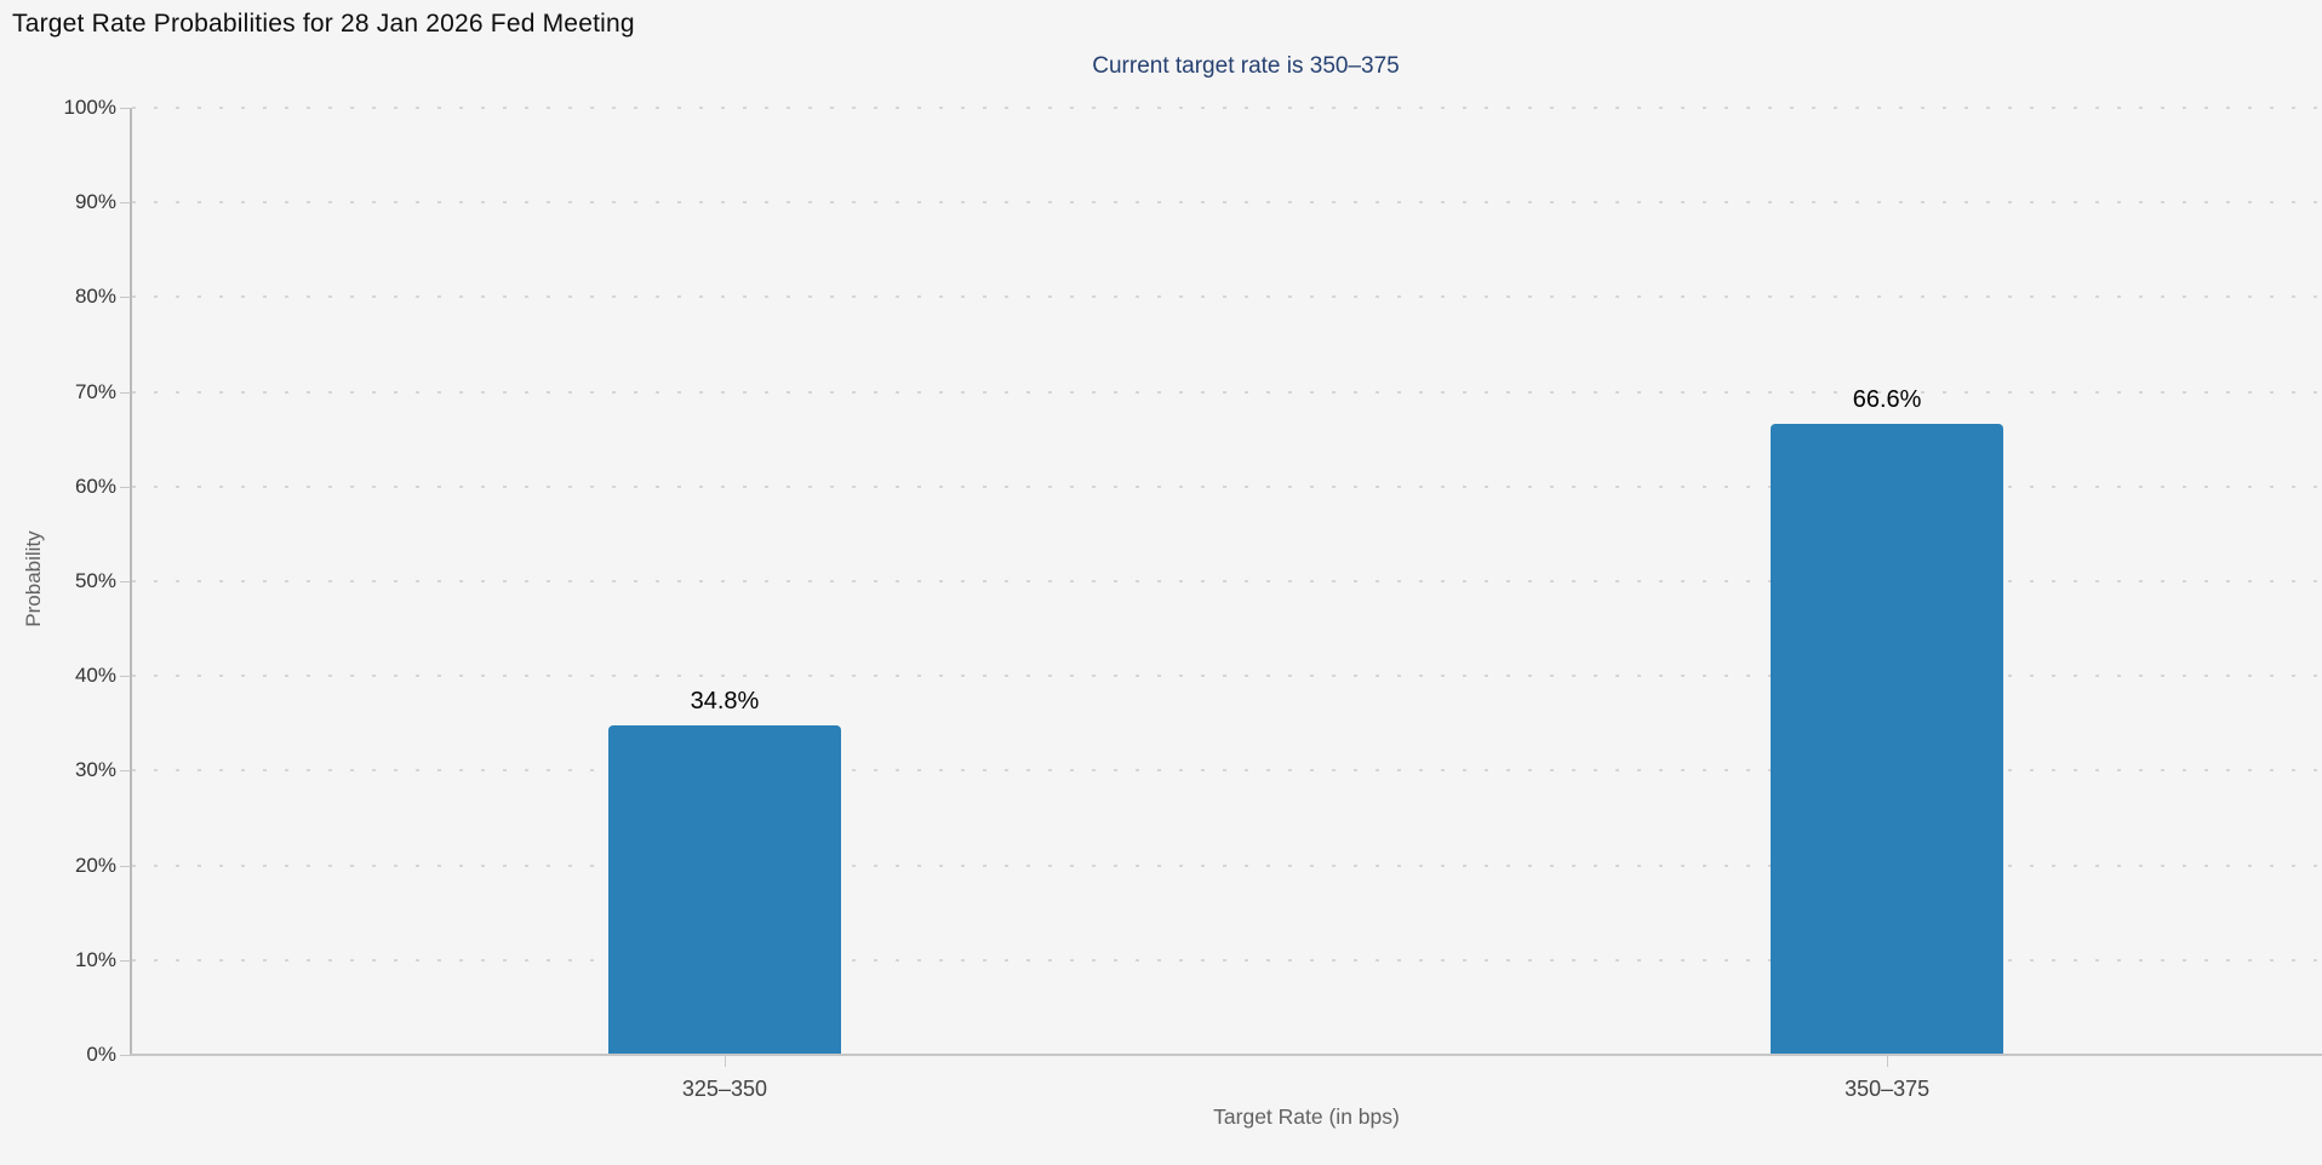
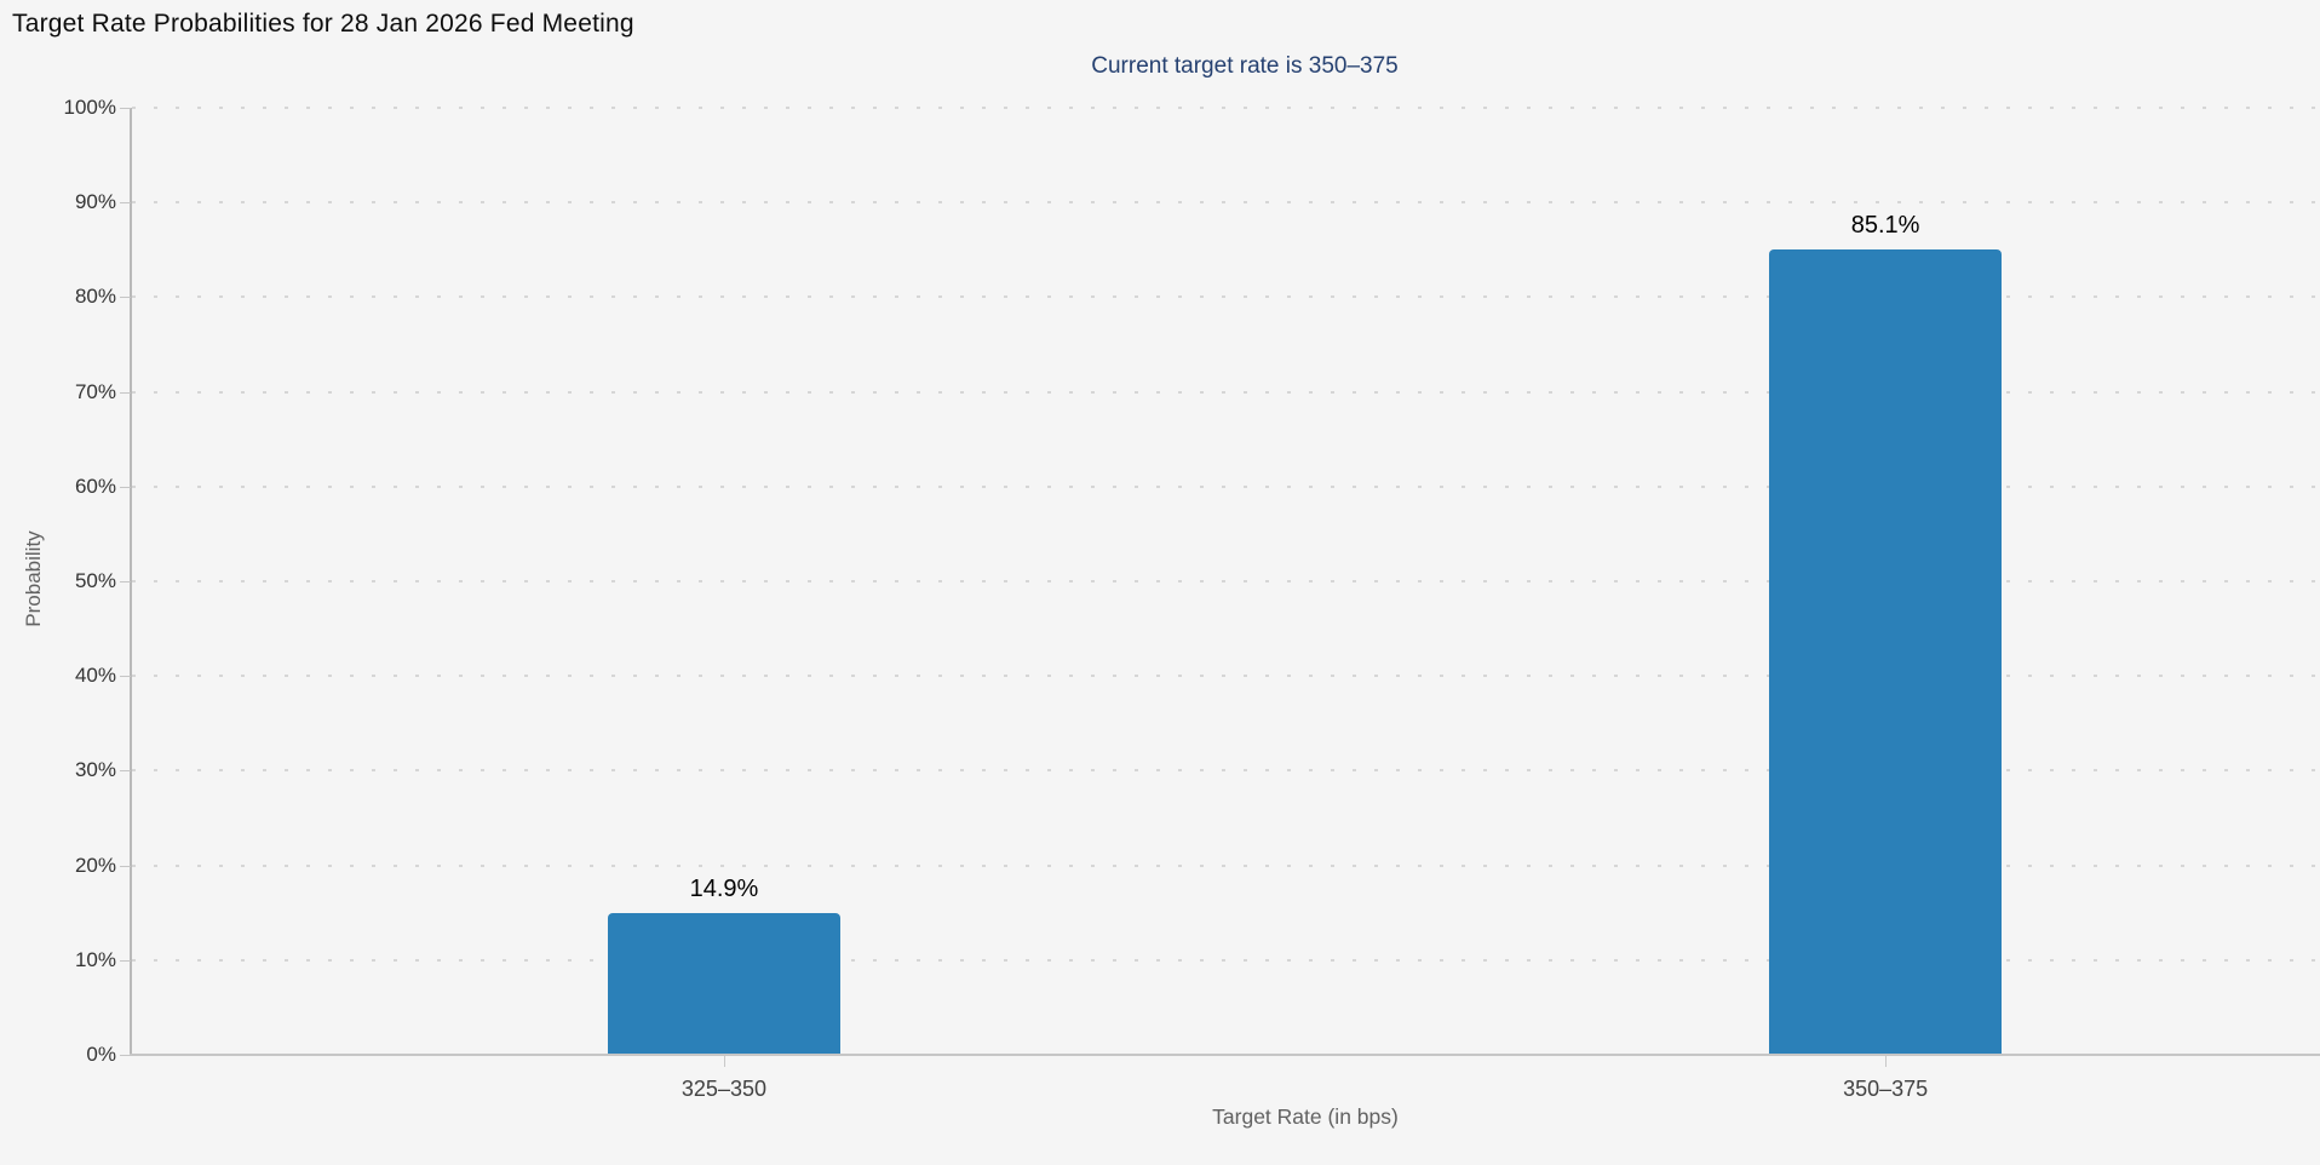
325–350: 34.8% -> 14.9%
350–375: 66.6% -> 85.1%
